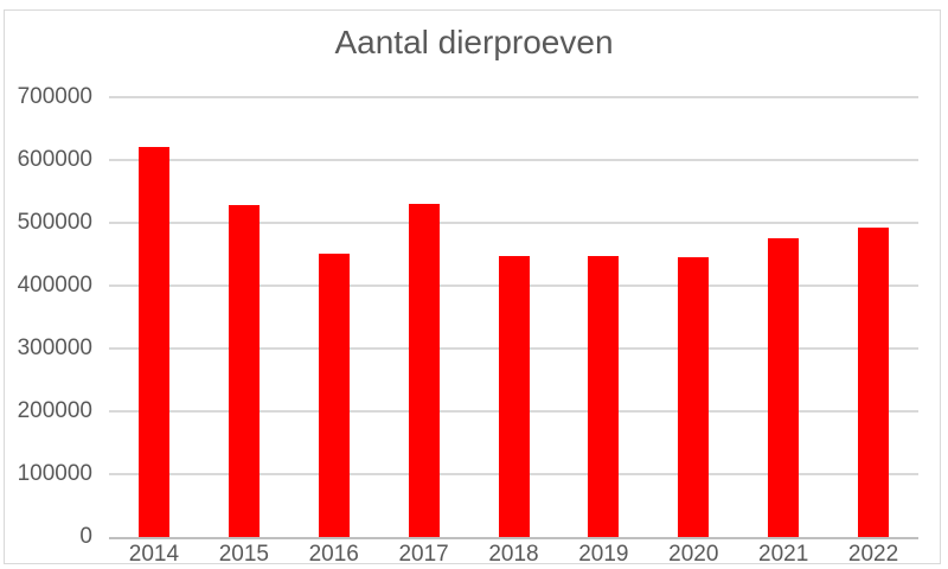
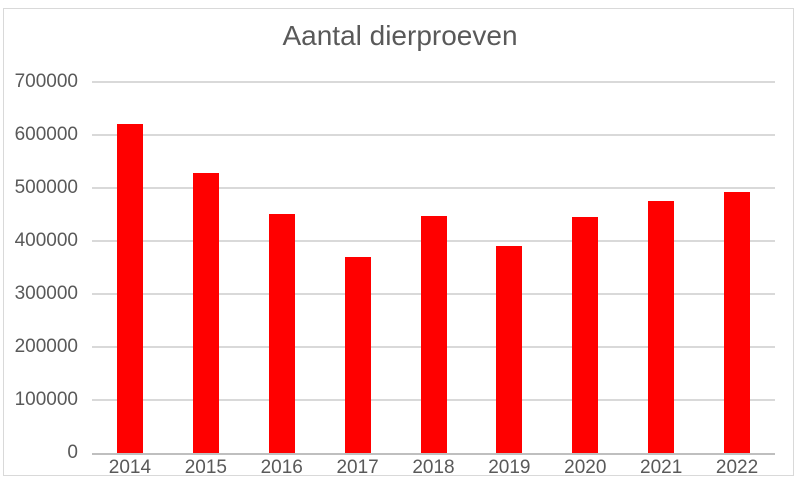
2017: 530000 -> 370000
2019: 450000 -> 390000
